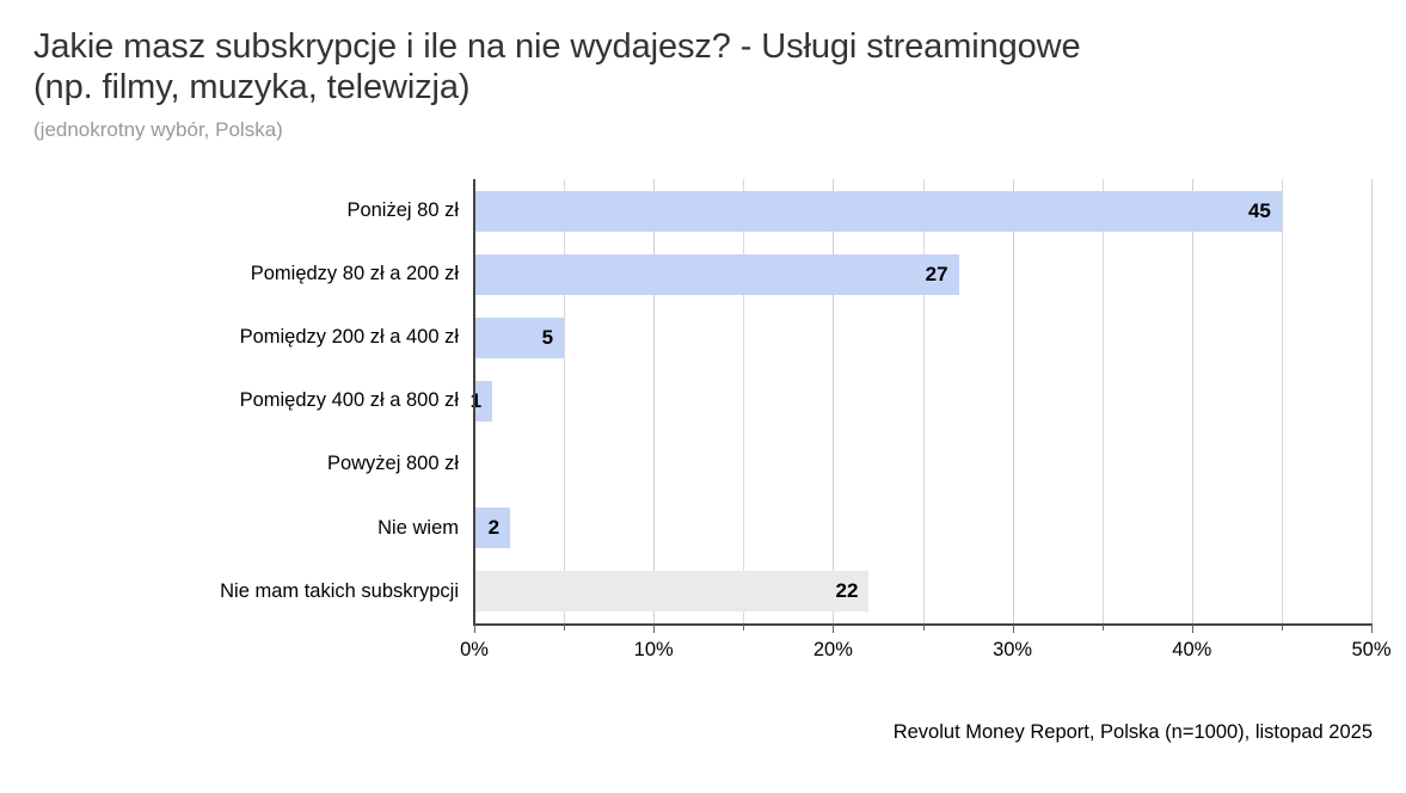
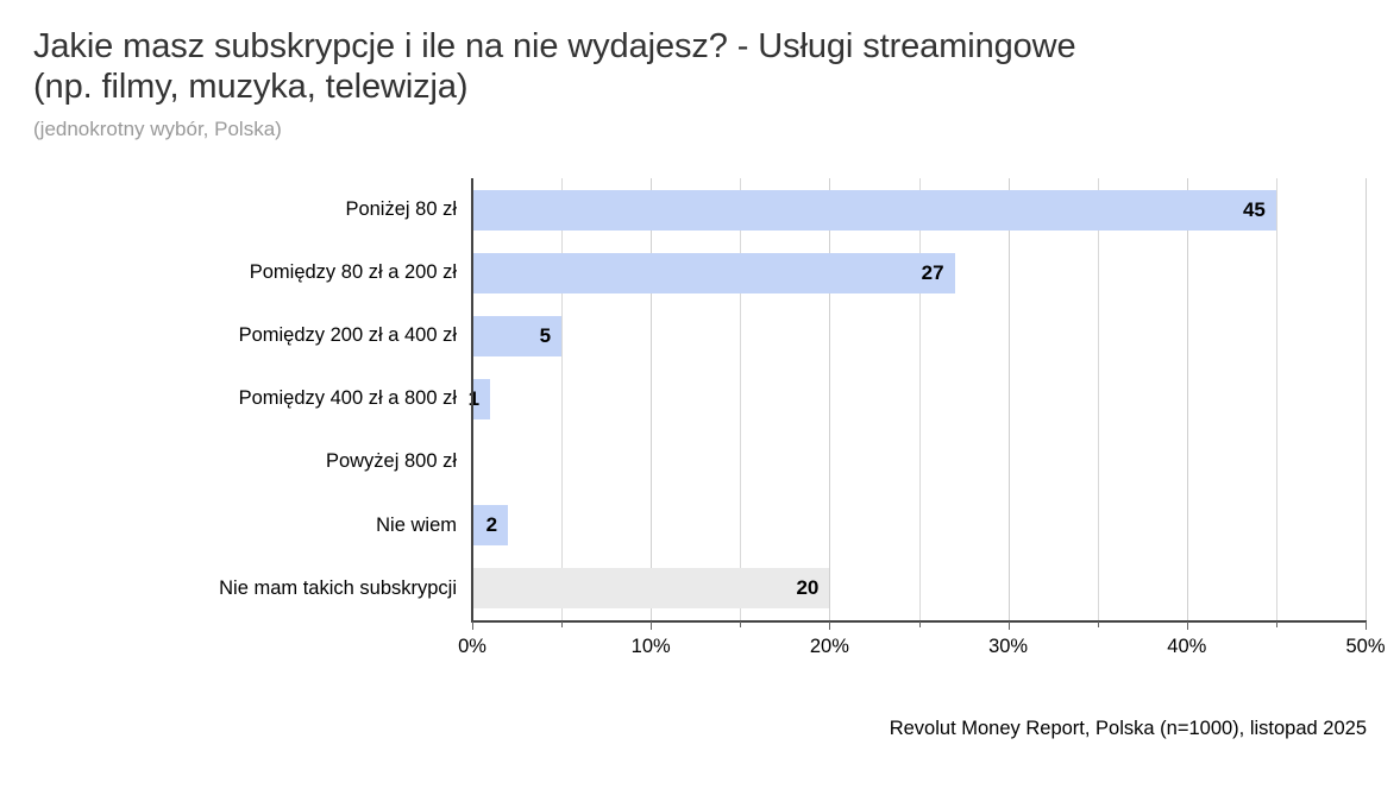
Nie mam takich subskrypcji: 22 -> 20
